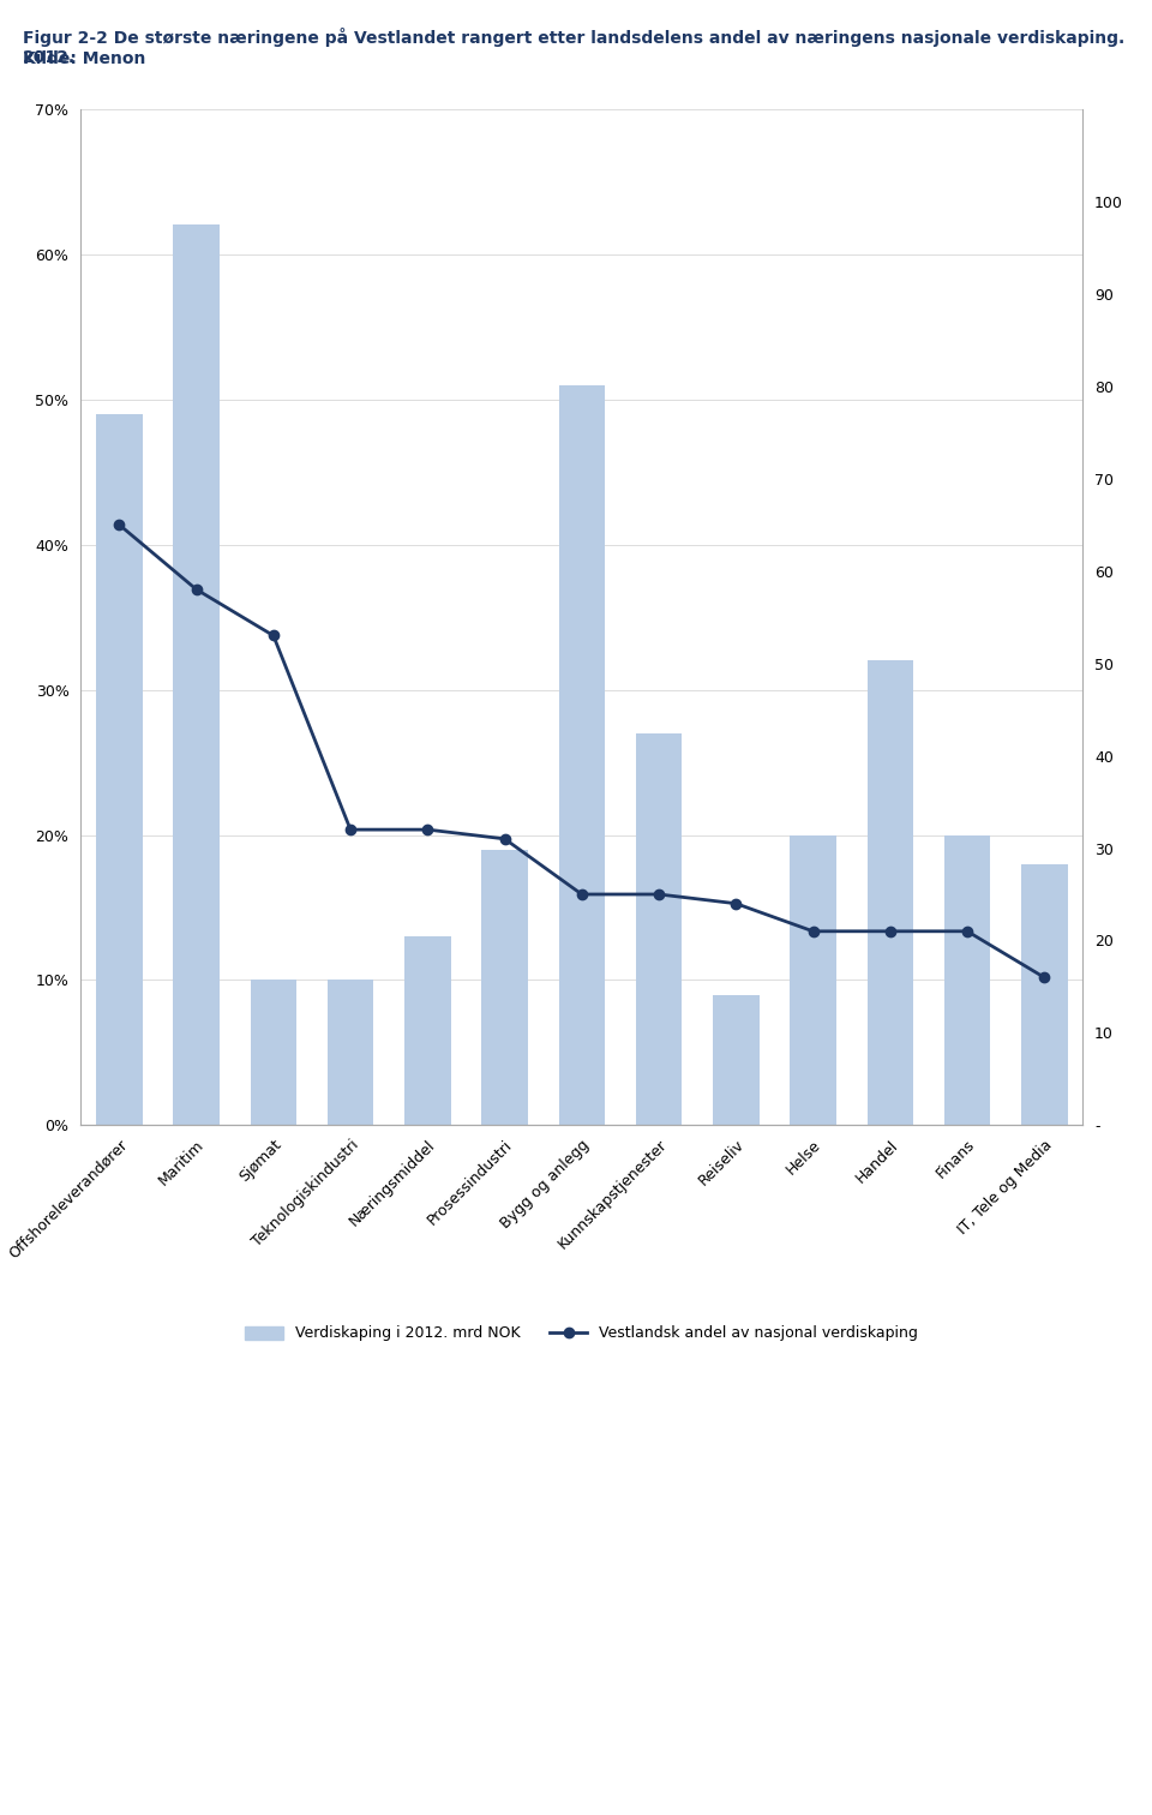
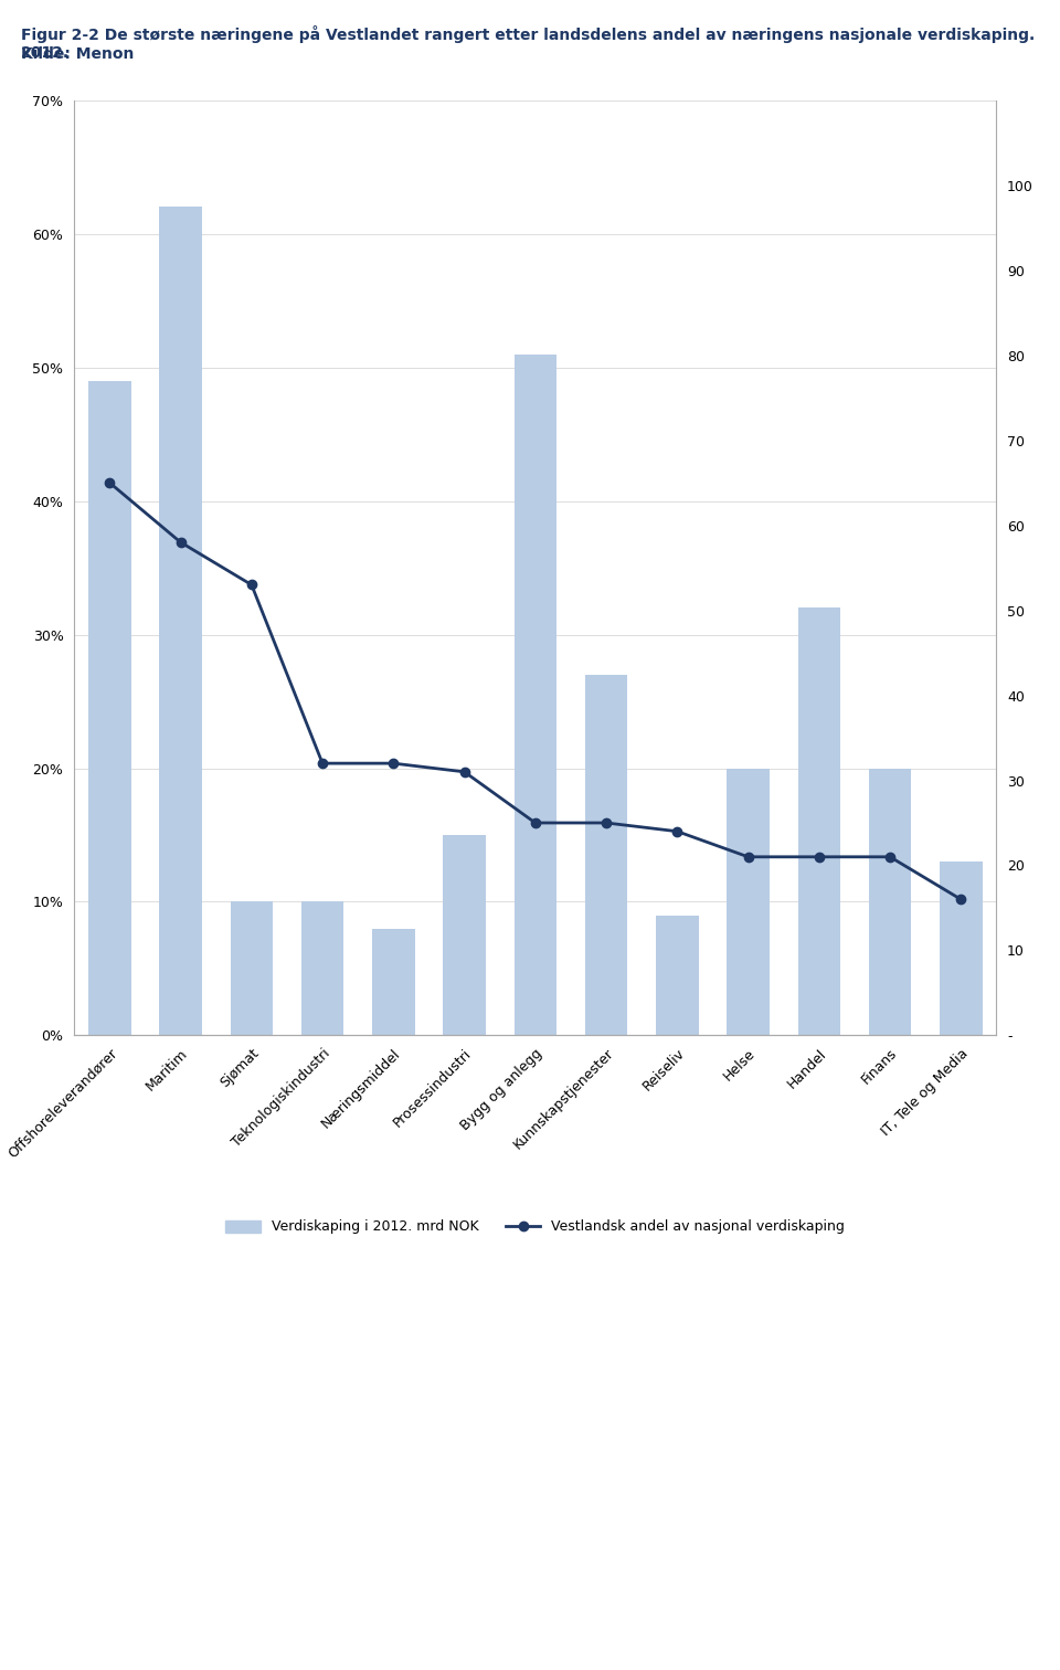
Verdiskaping i 2012. mrd NOK/Næringsmiddel: 13% -> 8%
Verdiskaping i 2012. mrd NOK/Prosessindustri: 19% -> 15%
Verdiskaping i 2012. mrd NOK/IT, Tele og Media: 18% -> 13%
